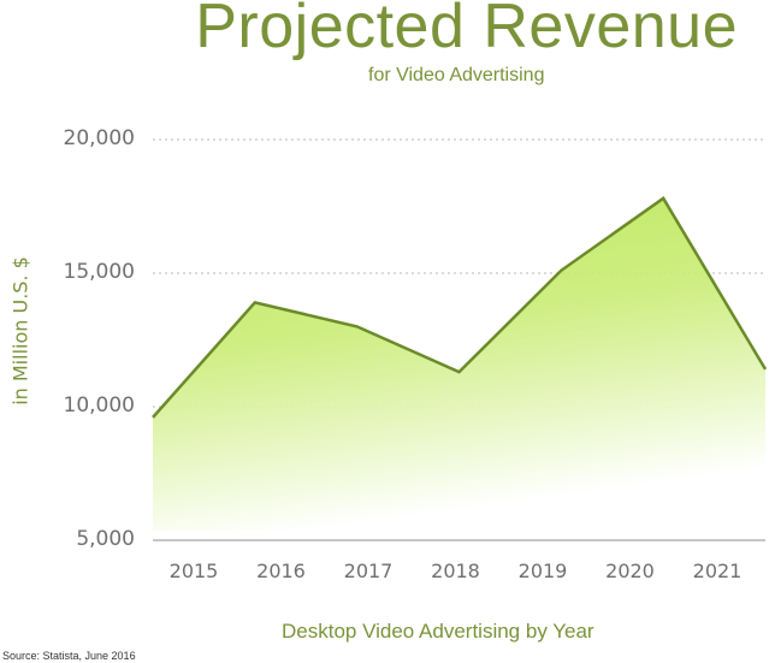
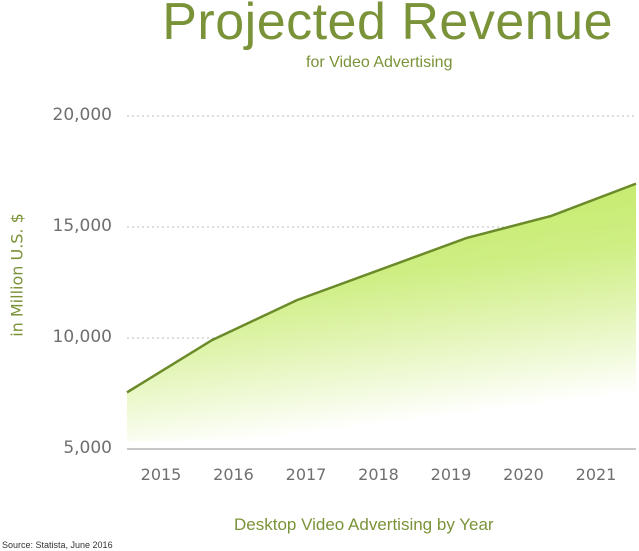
2015: 9600 -> 7600
2016: 13900 -> 9900
2017: 13000 -> 11700
2018: 11300 -> 13100
2019: 15100 -> 14500
2020: 17800 -> 15500
2021: 11400 -> 17000
